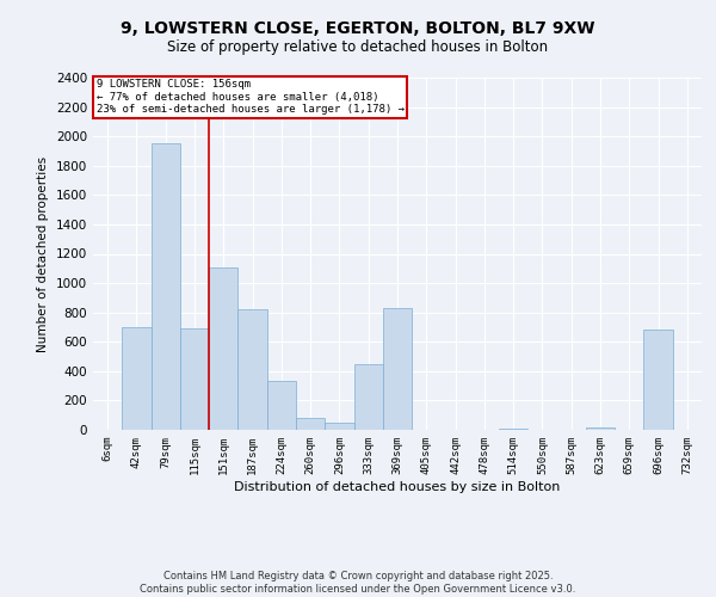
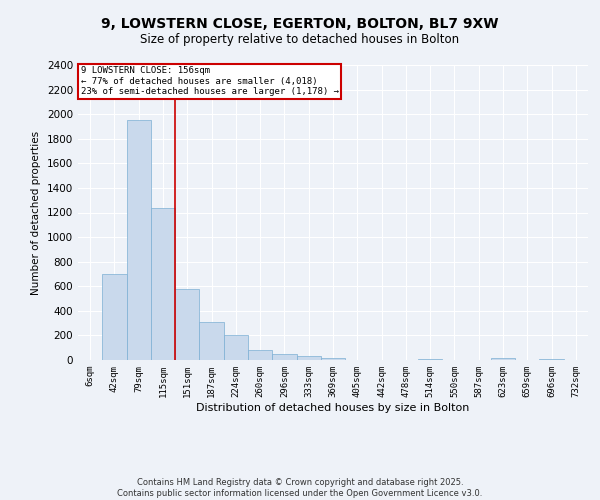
115sqm: 690 -> 1240
151sqm: 1110 -> 580
187sqm: 820 -> 310
224sqm: 330 -> 200
333sqm: 450 -> 30
369sqm: 830 -> 20
696sqm: 680 -> 0
